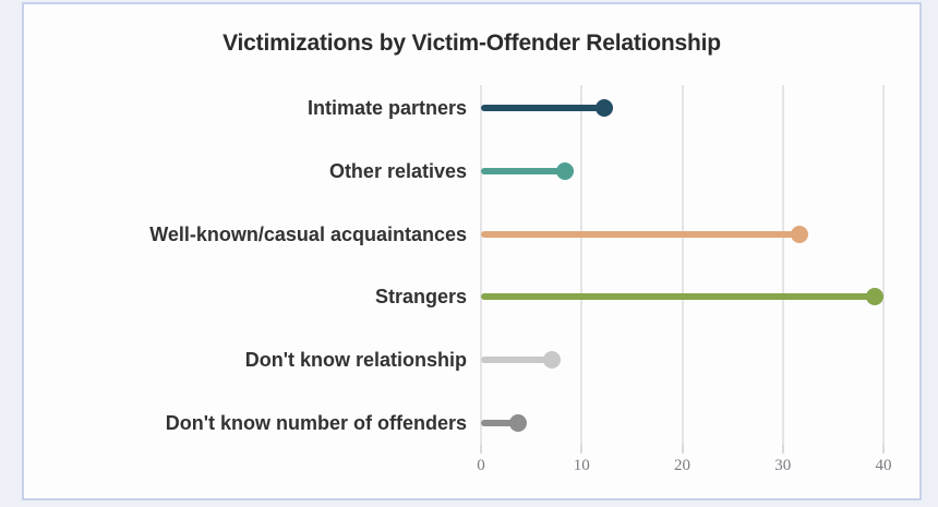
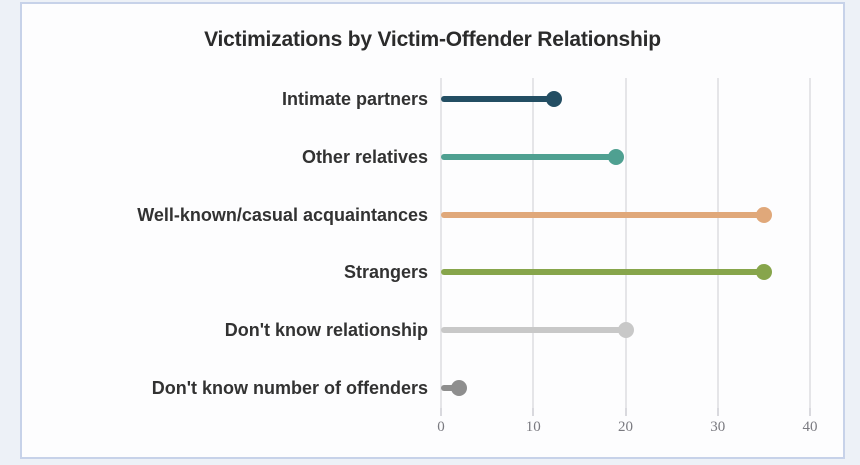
Other relatives: 8 -> 19
Well-known/casual acquaintances: 32 -> 35
Strangers: 39 -> 35
Don't know relationship: 7 -> 20
Don't know number of offenders: 4 -> 2
